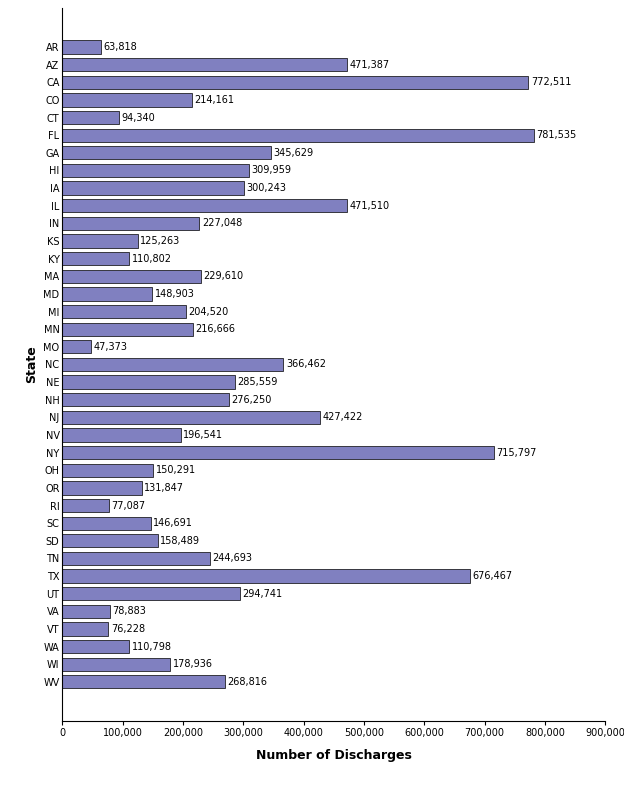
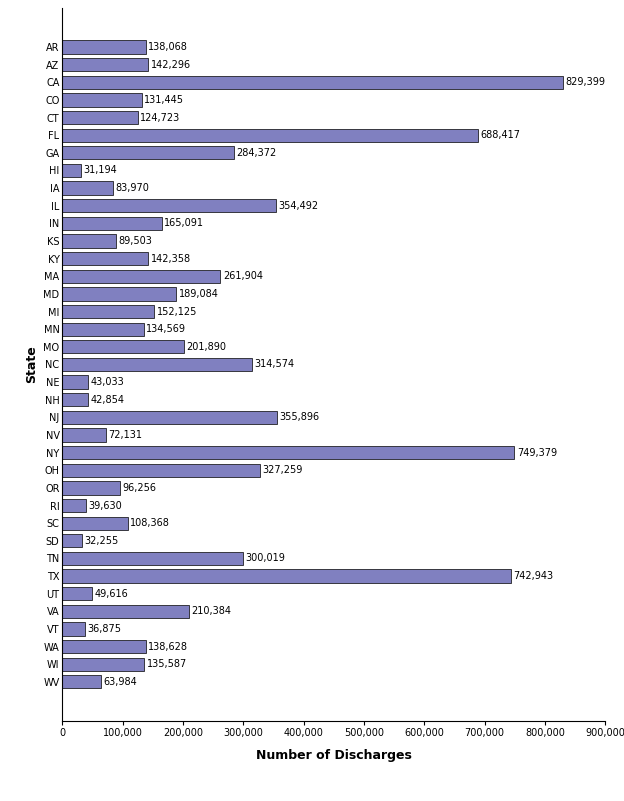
AR: 63,818 -> 138,068
AZ: 471,387 -> 142,296
CA: 772,511 -> 829,399
CO: 214,161 -> 131,445
CT: 94,340 -> 124,723
FL: 781,535 -> 688,417
GA: 345,629 -> 284,372
HI: 309,959 -> 31,194
IA: 300,243 -> 83,970
IL: 471,510 -> 354,492
IN: 227,048 -> 165,091
KS: 125,263 -> 89,503
KY: 110,802 -> 142,358
MA: 229,610 -> 261,904
MD: 148,903 -> 189,084
MI: 204,520 -> 152,125
MN: 216,666 -> 134,569
MO: 47,373 -> 201,890
NC: 366,462 -> 314,574
NE: 285,559 -> 43,033
NH: 276,250 -> 42,854
NJ: 427,422 -> 355,896
NV: 196,541 -> 72,131
NY: 715,797 -> 749,379
OH: 150,291 -> 327,259
OR: 131,847 -> 96,256
RI: 77,087 -> 39,630
SC: 146,691 -> 108,368
SD: 158,489 -> 32,255
TN: 244,693 -> 300,019
TX: 676,467 -> 742,943
UT: 294,741 -> 49,616
VA: 78,883 -> 210,384
VT: 76,228 -> 36,875
WA: 110,798 -> 138,628
WI: 178,936 -> 135,587
WV: 268,816 -> 63,984
